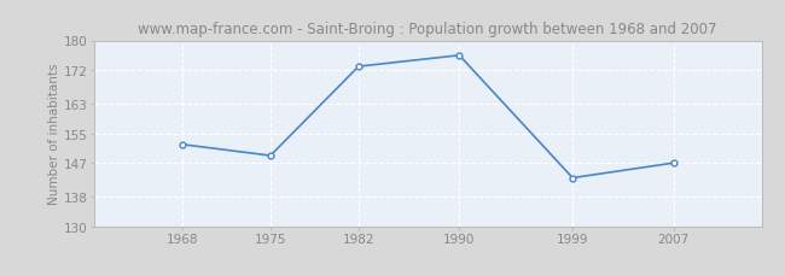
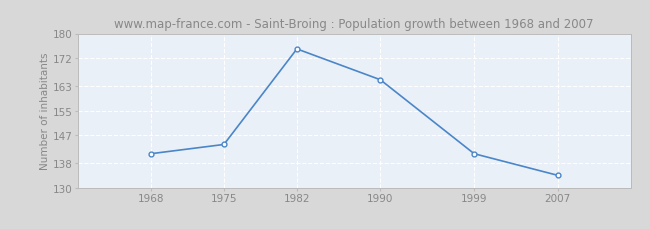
1968: 152 -> 141
1975: 149 -> 144
1982: 173 -> 175
1990: 176 -> 165
1999: 143 -> 141
2007: 147 -> 134
